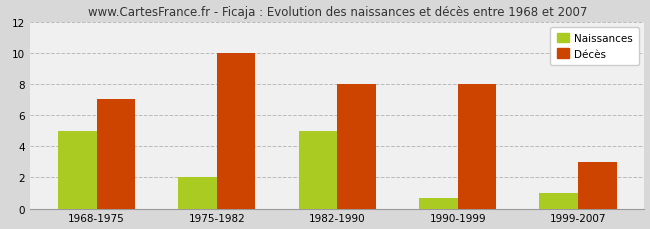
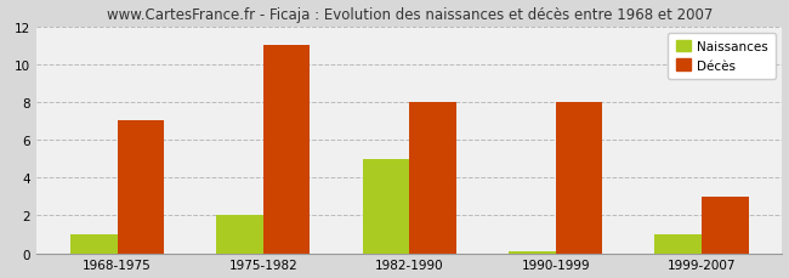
Naissances/1968-1975: 5.0 -> 1.0
Décès/1975-1982: 10 -> 11
Naissances/1990-1999: 0.7 -> 0.1
